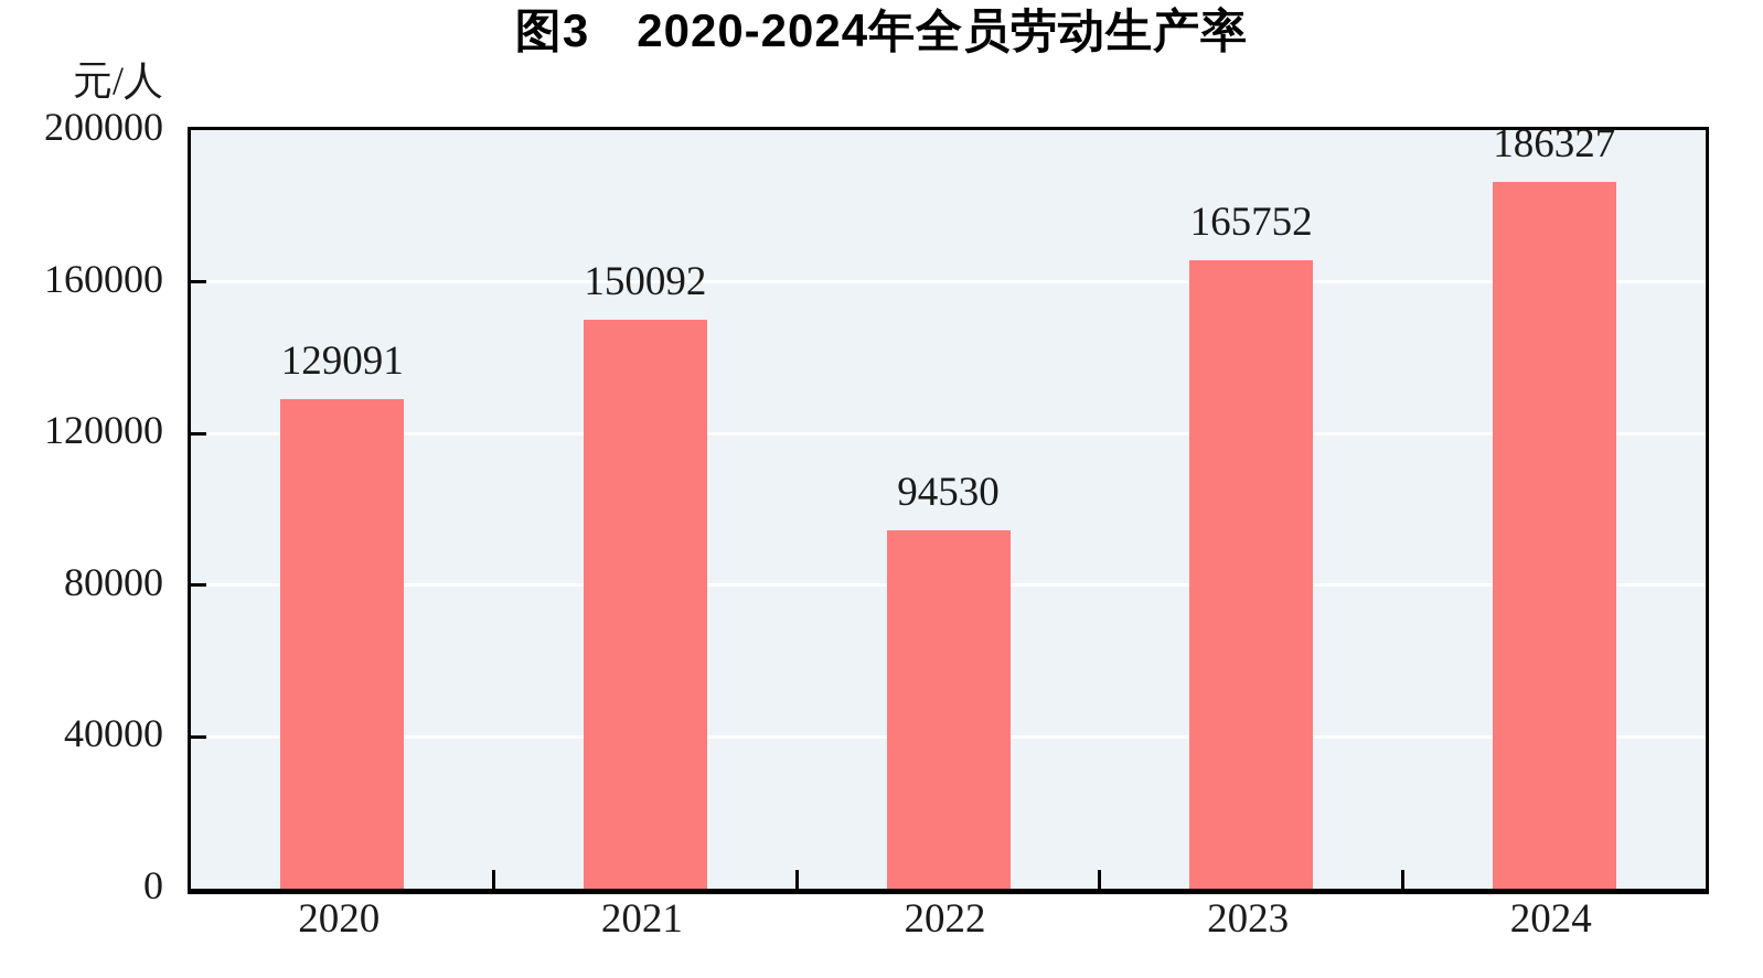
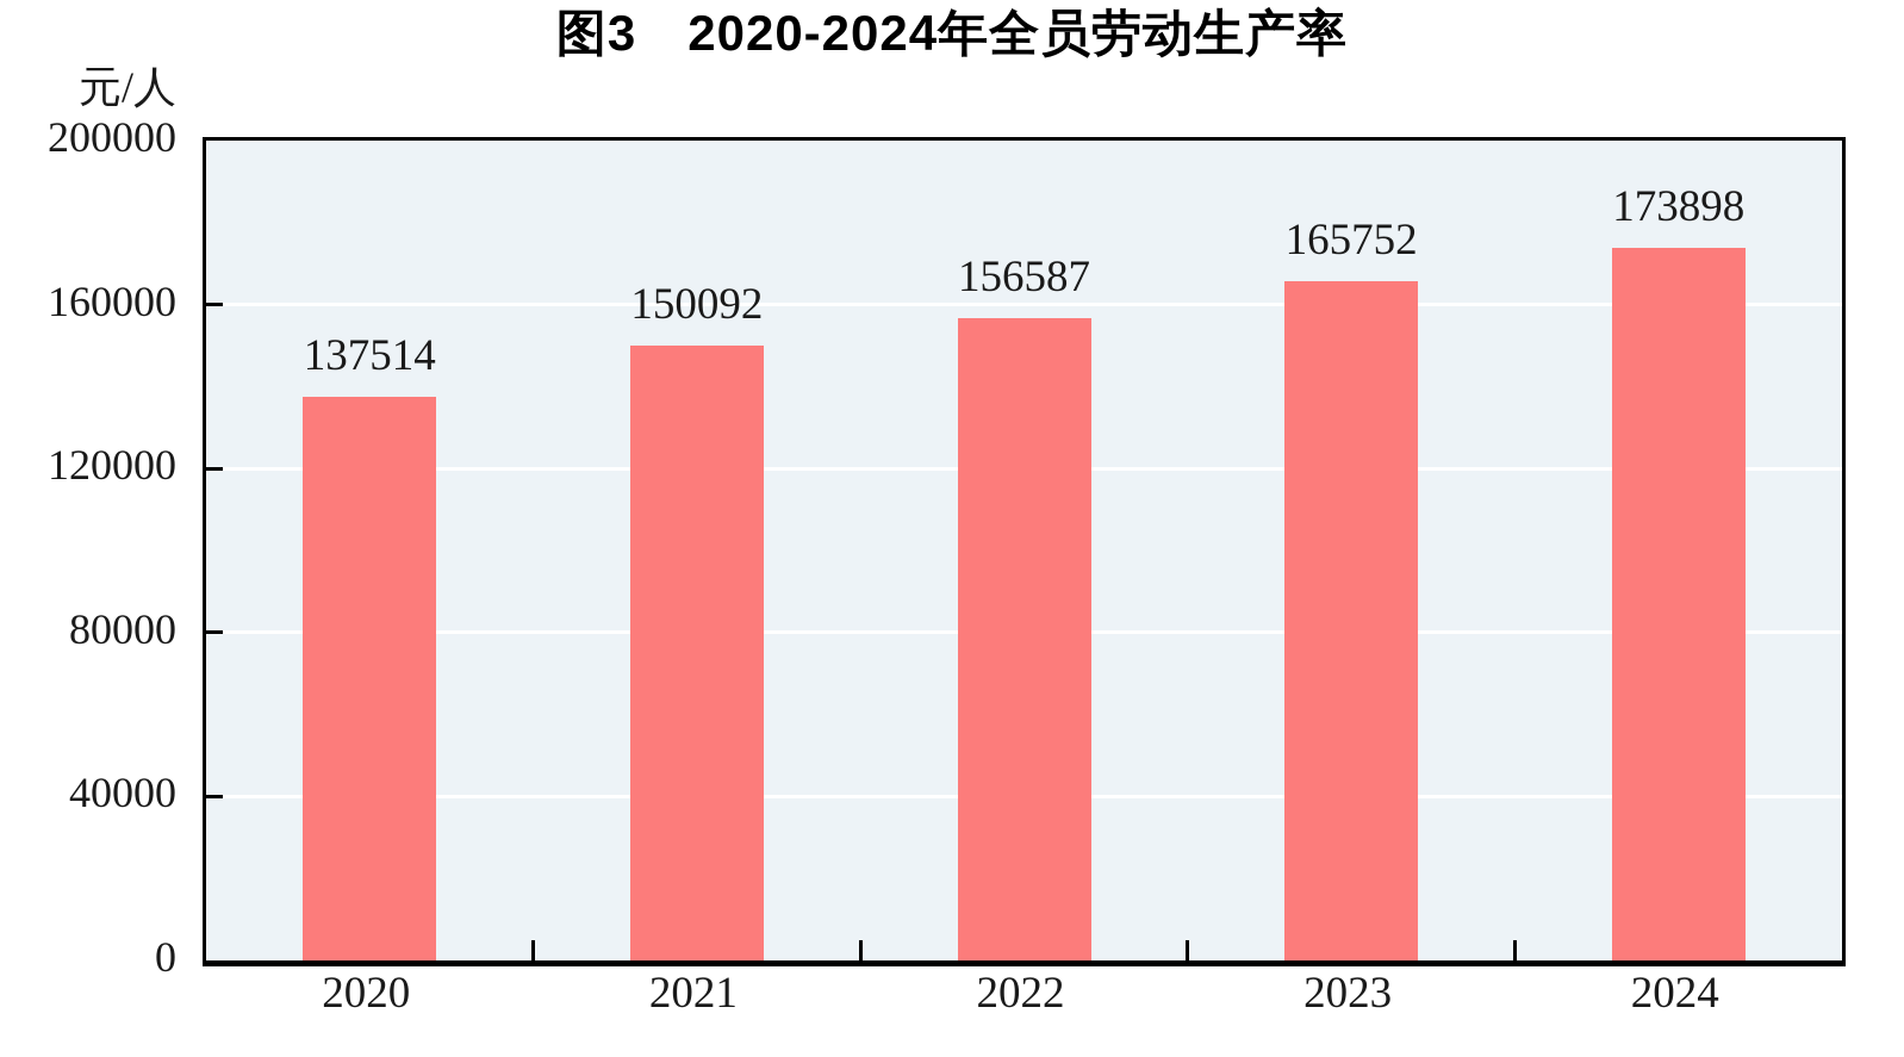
2020: 129091 -> 137514
2022: 94530 -> 156587
2024: 186327 -> 173898
